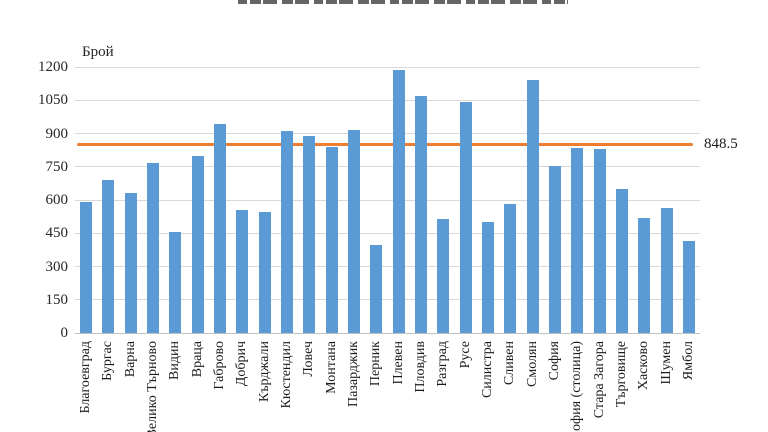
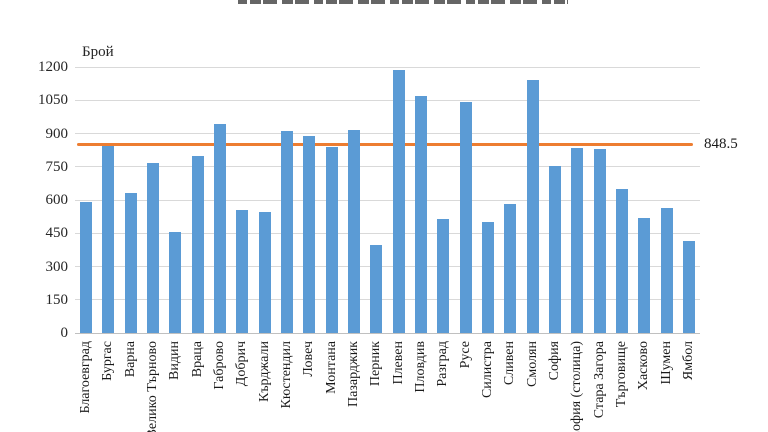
Бургас: 690 -> 840
